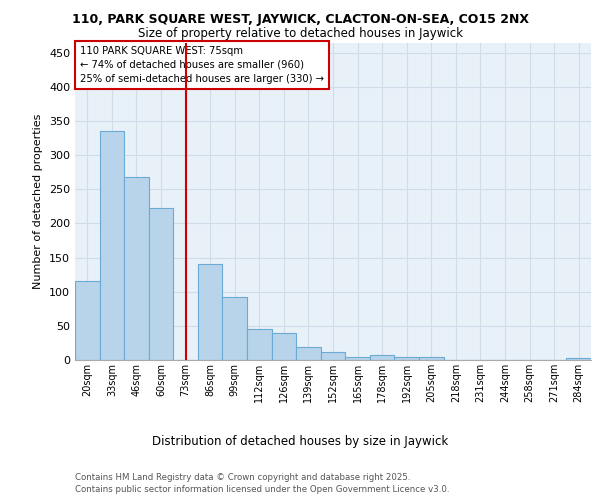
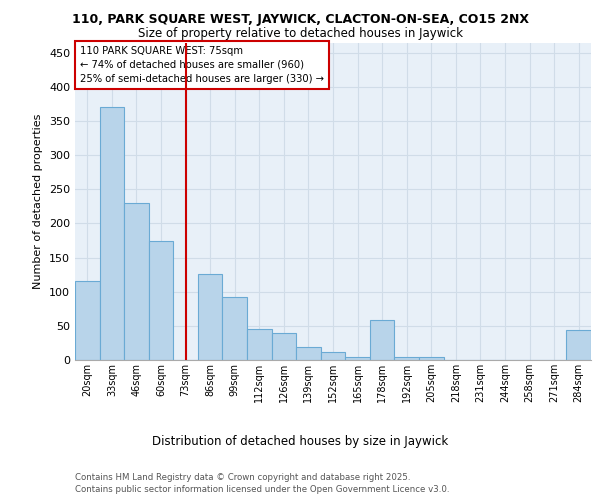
33sqm: 336 -> 370
46sqm: 268 -> 230
60sqm: 222 -> 174
86sqm: 140 -> 126
178sqm: 7 -> 58
284sqm: 3 -> 44
